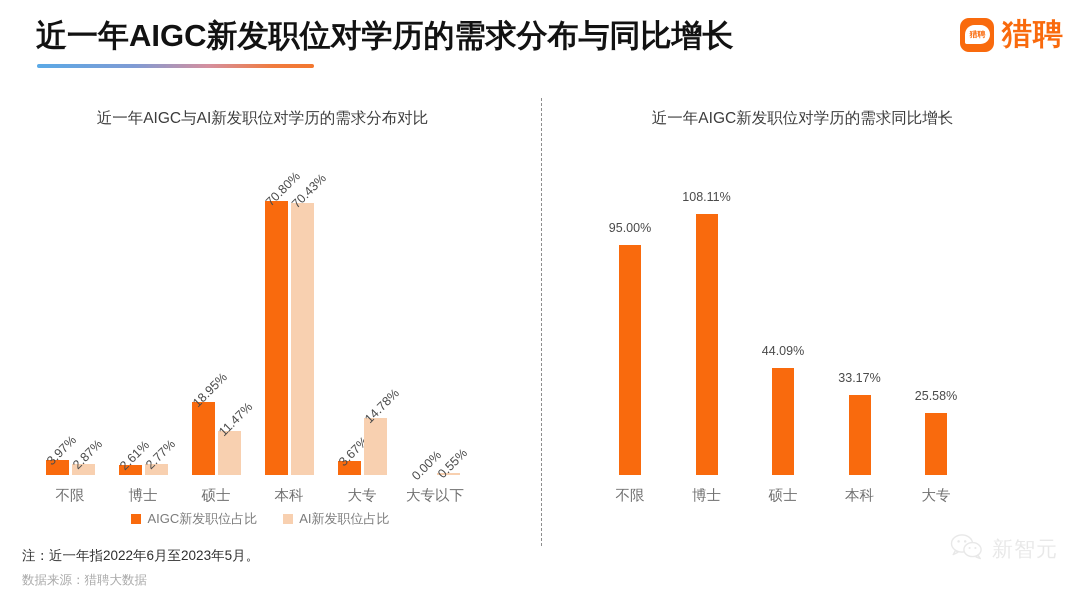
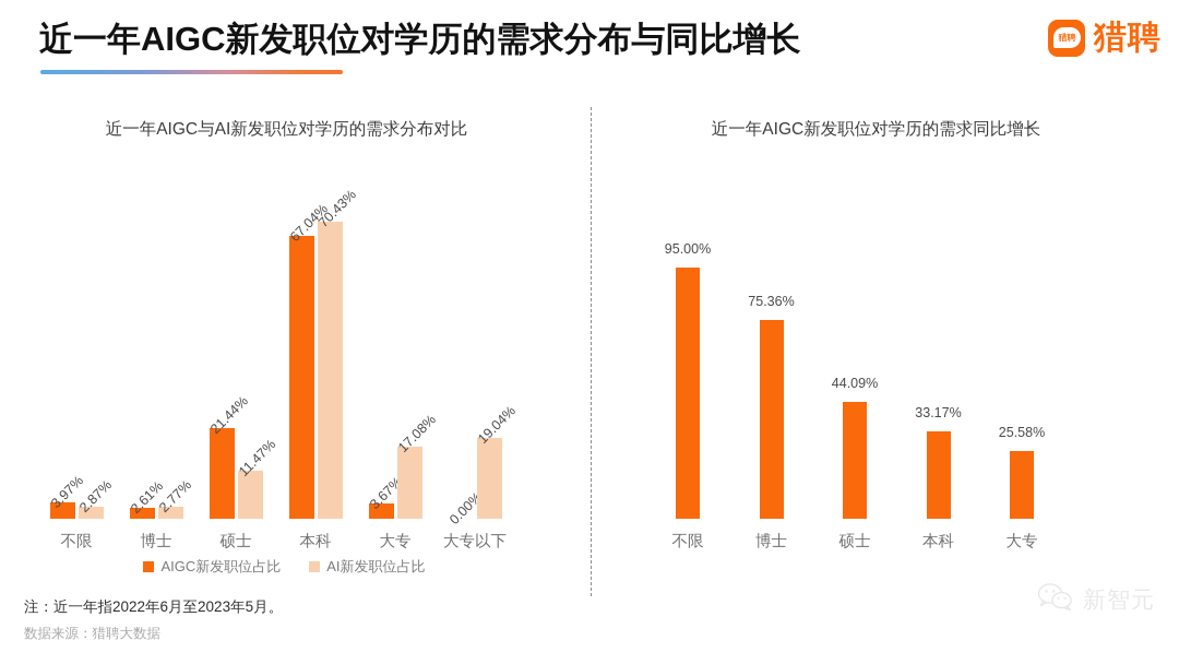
近一年AIGC与AI新发职位对学历的需求分布对比/AIGC新发职位占比/硕士: 18.95% -> 21.44%
近一年AIGC与AI新发职位对学历的需求分布对比/AIGC新发职位占比/本科: 70.80% -> 67.04%
近一年AIGC与AI新发职位对学历的需求分布对比/AI新发职位占比/大专: 14.78% -> 17.08%
近一年AIGC与AI新发职位对学历的需求分布对比/AI新发职位占比/大专以下: 0.55% -> 19.04%
近一年AIGC新发职位对学历的需求同比增长/博士: 108.11% -> 75.36%
